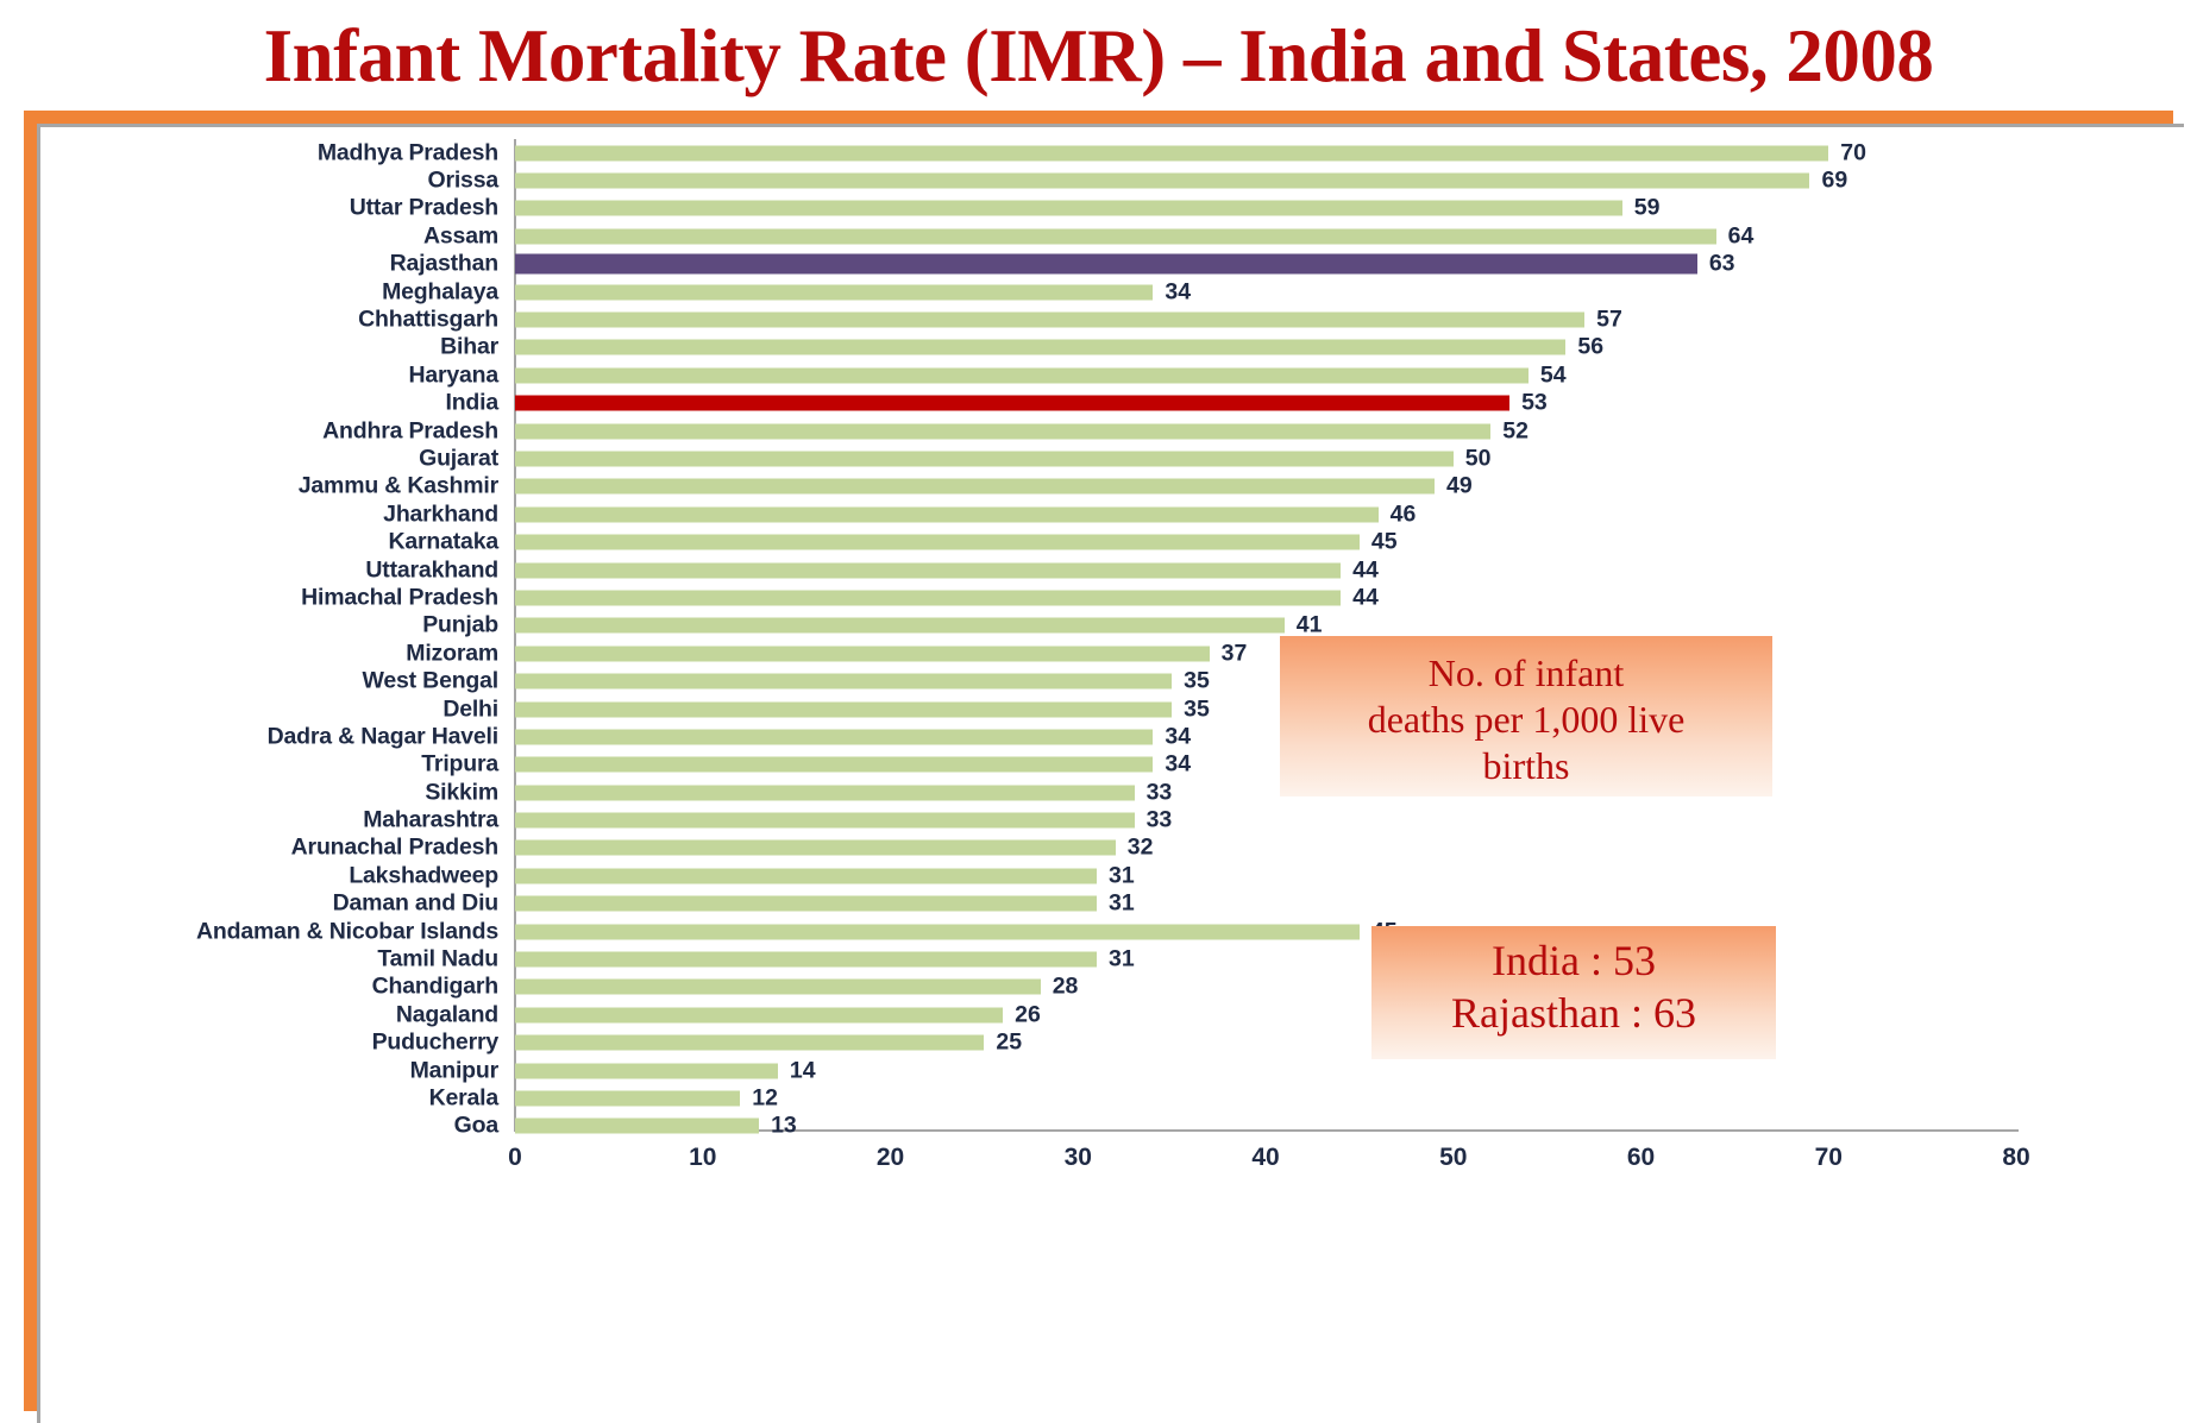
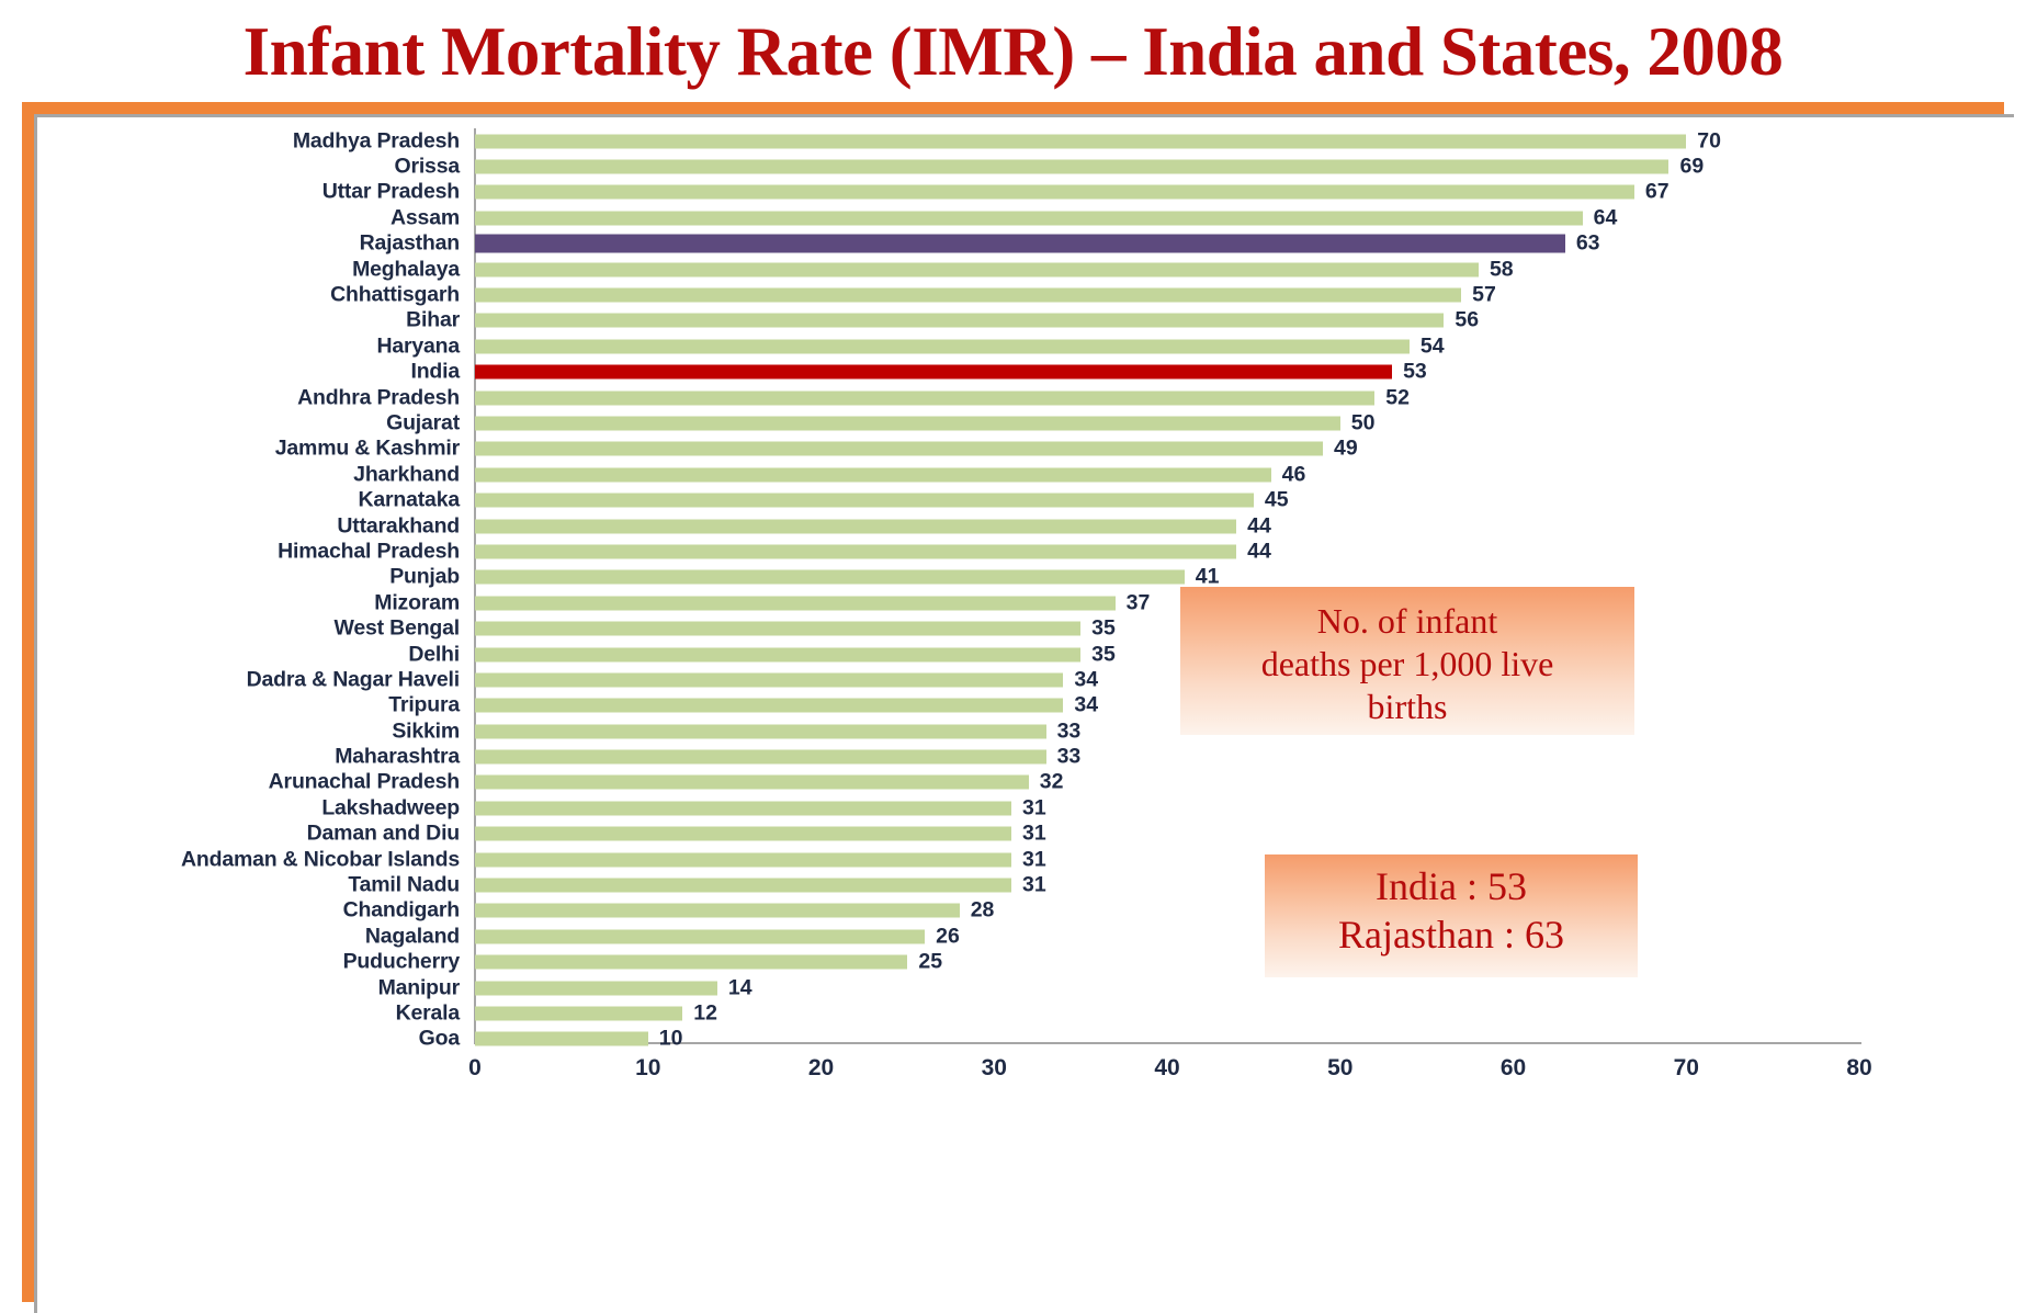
Uttar Pradesh: 59 -> 67
Meghalaya: 34 -> 58
Andaman & Nicobar Islands: 45 -> 31
Goa: 13 -> 10
